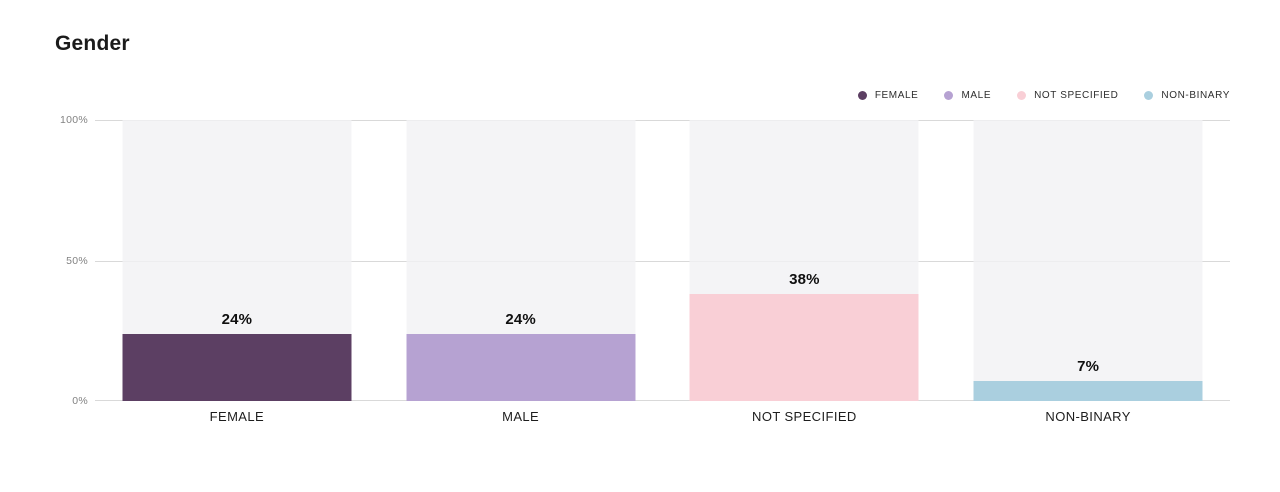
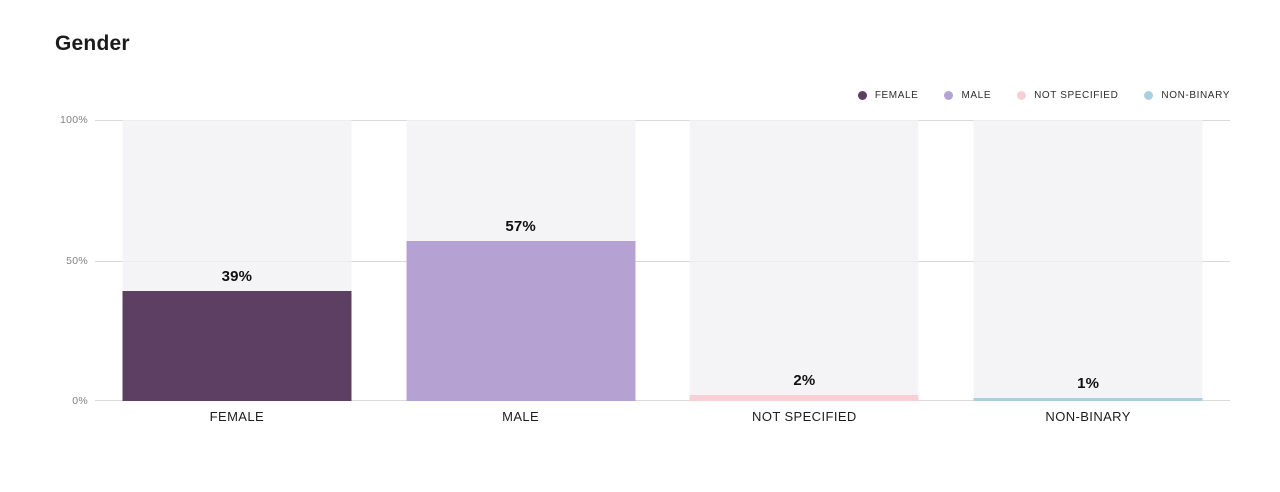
FEMALE: 24% -> 39%
MALE: 24% -> 57%
NOT SPECIFIED: 38% -> 2%
NON-BINARY: 7% -> 1%
